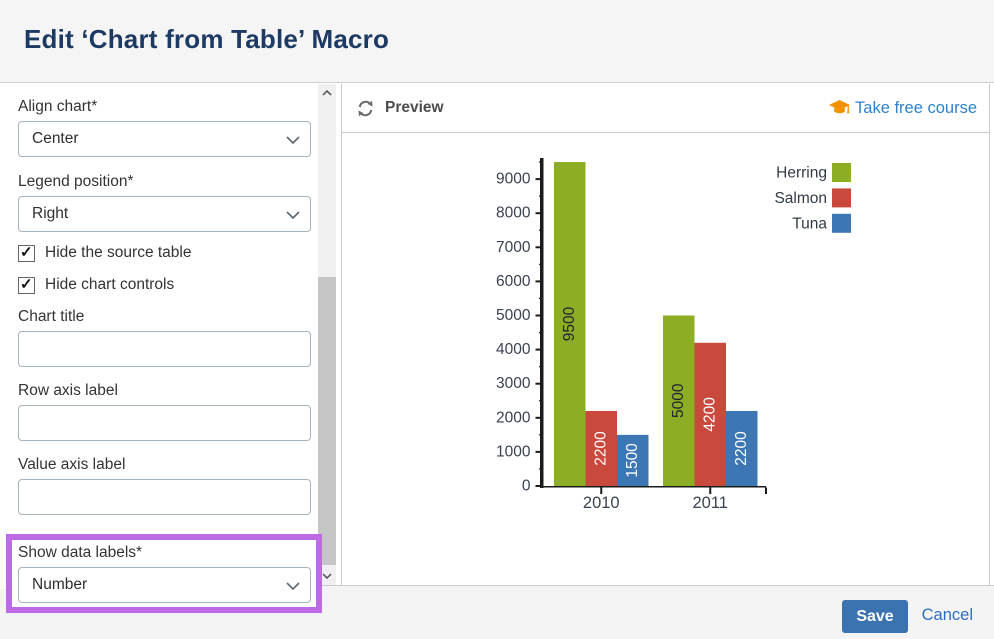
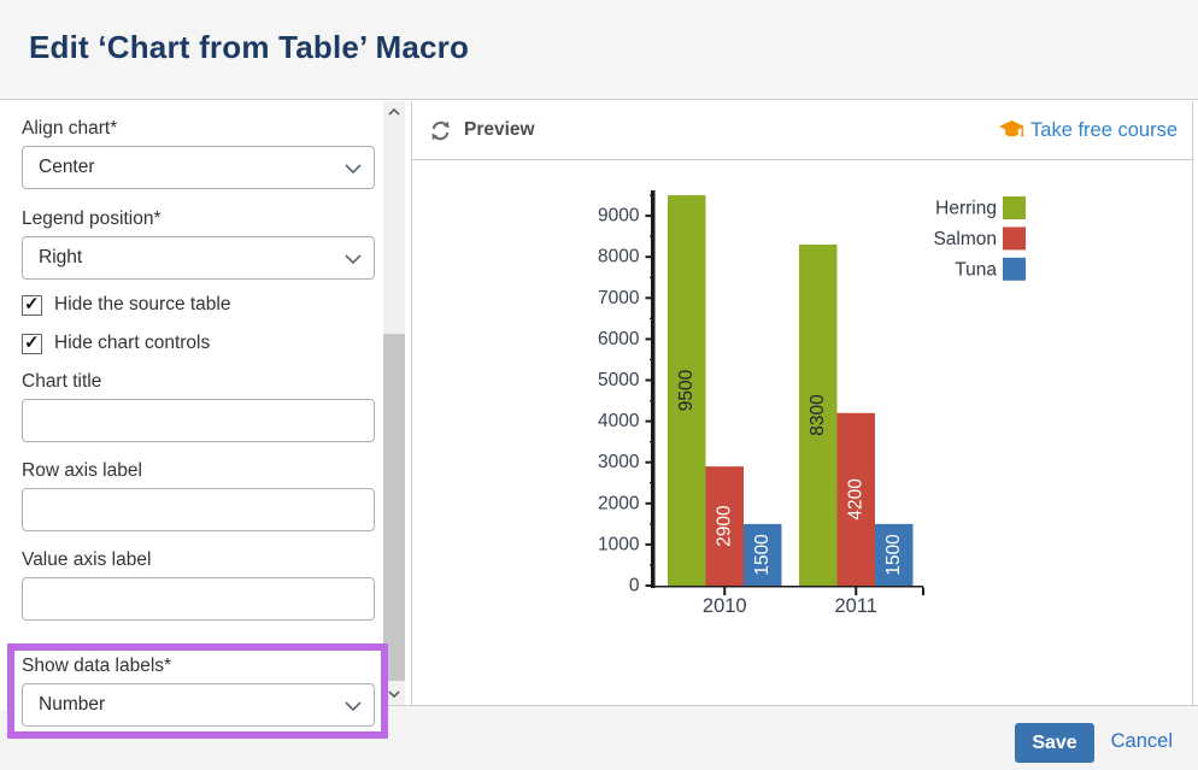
Salmon/2010: 2200 -> 2900
Herring/2011: 5000 -> 8300
Tuna/2011: 2200 -> 1500
